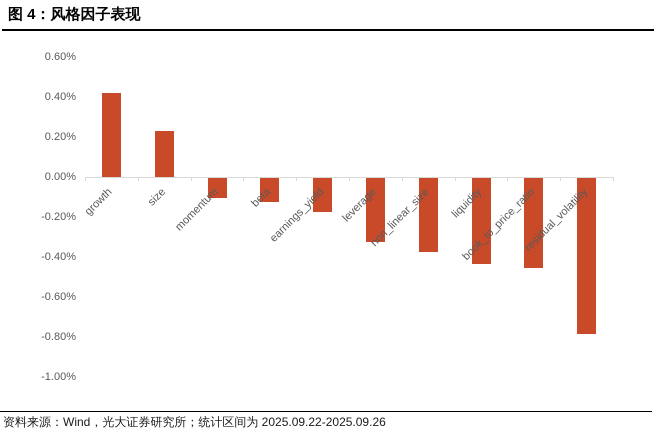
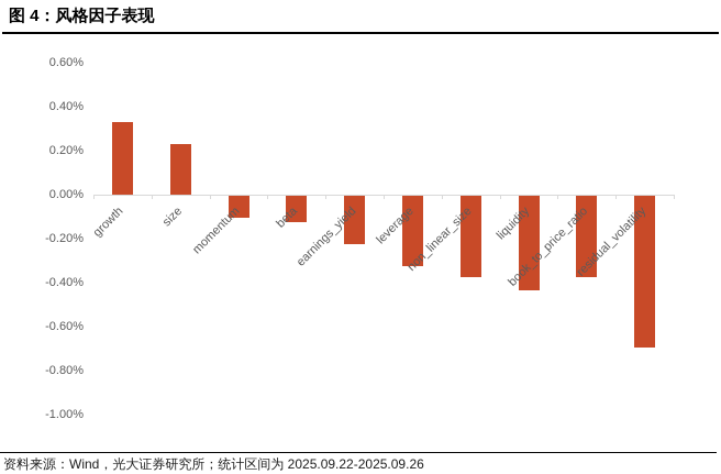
growth: 0.42% -> 0.33%
earnings_yield: -0.17% -> -0.22%
book_to_price_ratio: -0.45% -> -0.37%
residual_volatility: -0.78% -> -0.69%
